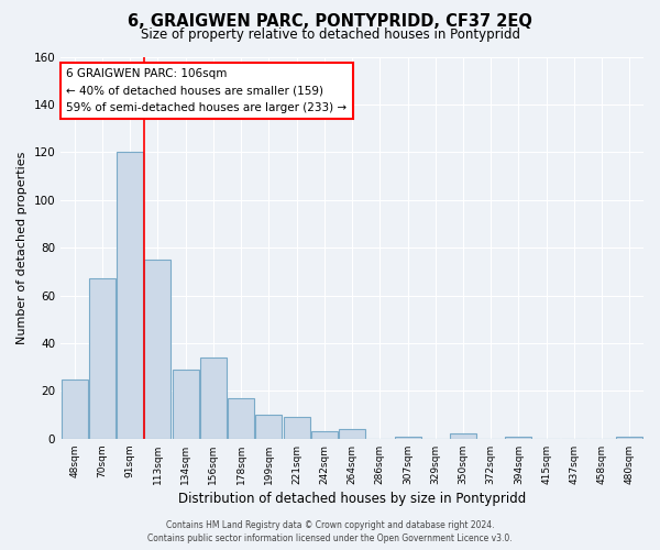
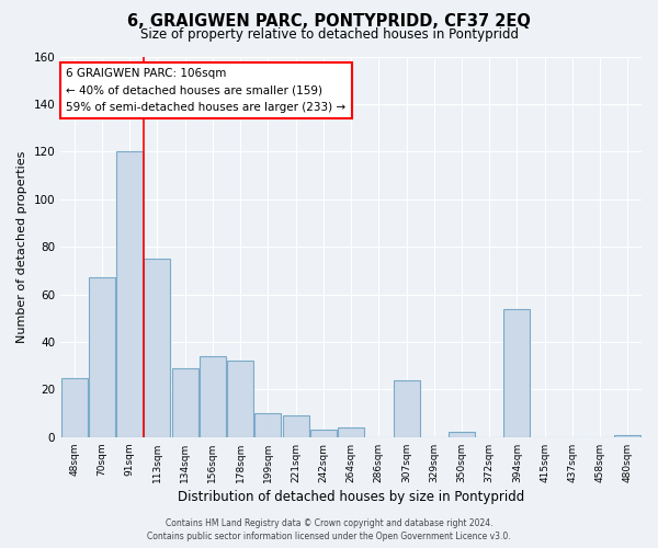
178sqm: 17 -> 32
307sqm: 1 -> 24
394sqm: 1 -> 54
